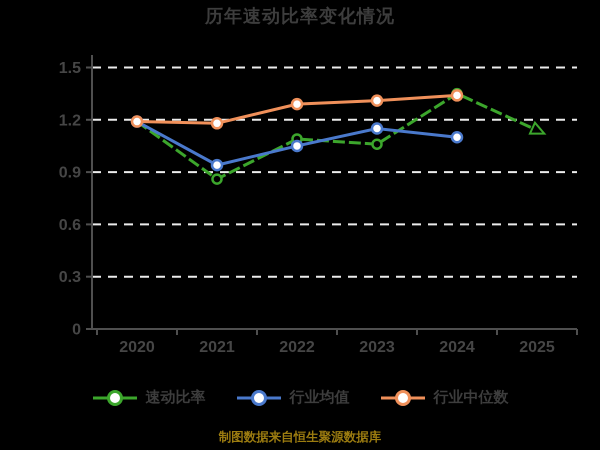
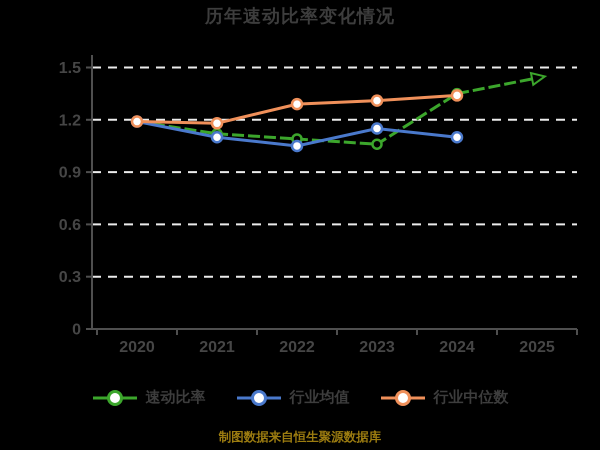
速动比率/2021: 0.86 -> 1.12
行业均值/2021: 0.94 -> 1.10
速动比率/2025: 1.14 -> 1.44
